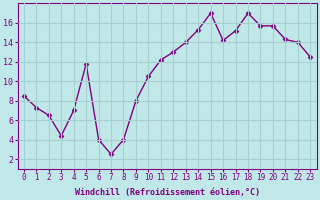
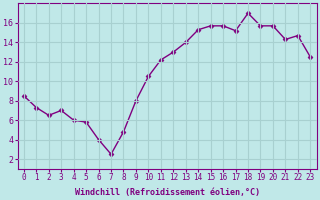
3: 4.4 -> 7.0
4: 7.0 -> 6.0
5: 11.8 -> 5.8
8: 4.0 -> 4.8
15: 17.0 -> 15.7
16: 14.2 -> 15.7
22: 14.0 -> 14.7
